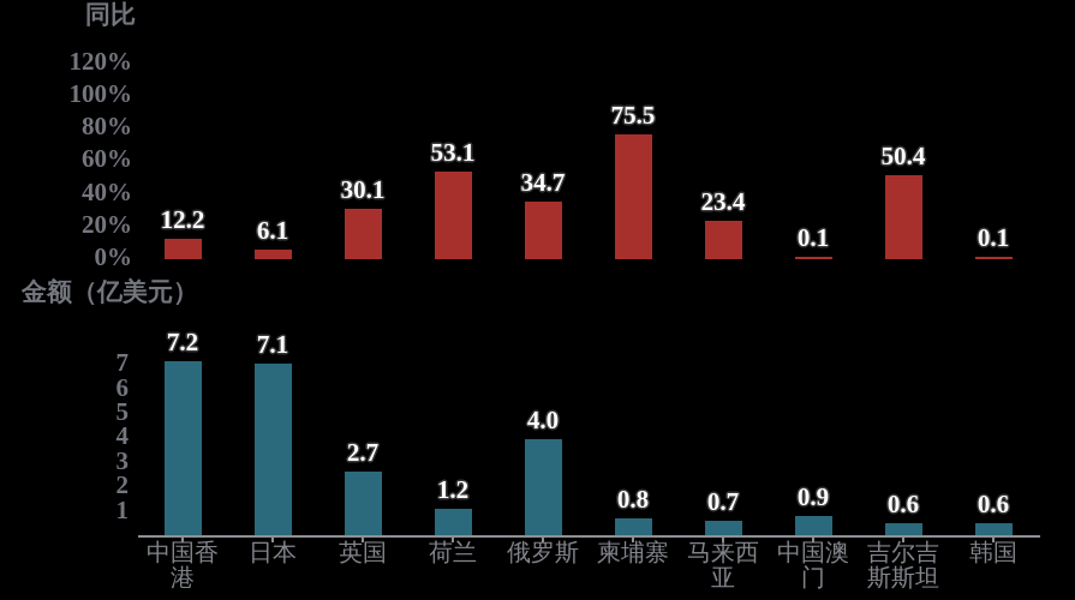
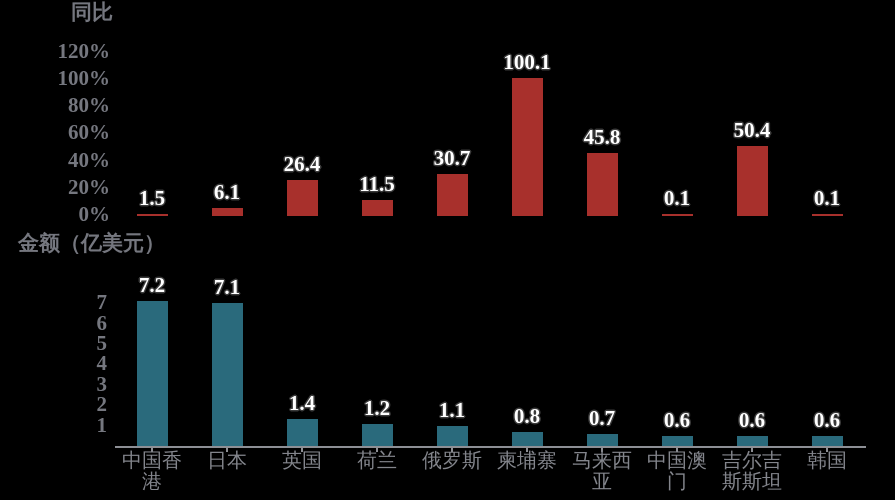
同比/中国香港: 12.2 -> 1.5
同比/英国: 30.1 -> 26.4
同比/荷兰: 53.1 -> 11.5
同比/俄罗斯: 34.7 -> 30.7
同比/柬埔寨: 75.5 -> 100.1
同比/马来西亚: 23.4 -> 45.8
金额（亿美元）/英国: 2.7 -> 1.4
金额（亿美元）/俄罗斯: 4.0 -> 1.1
金额（亿美元）/中国澳门: 0.9 -> 0.6
